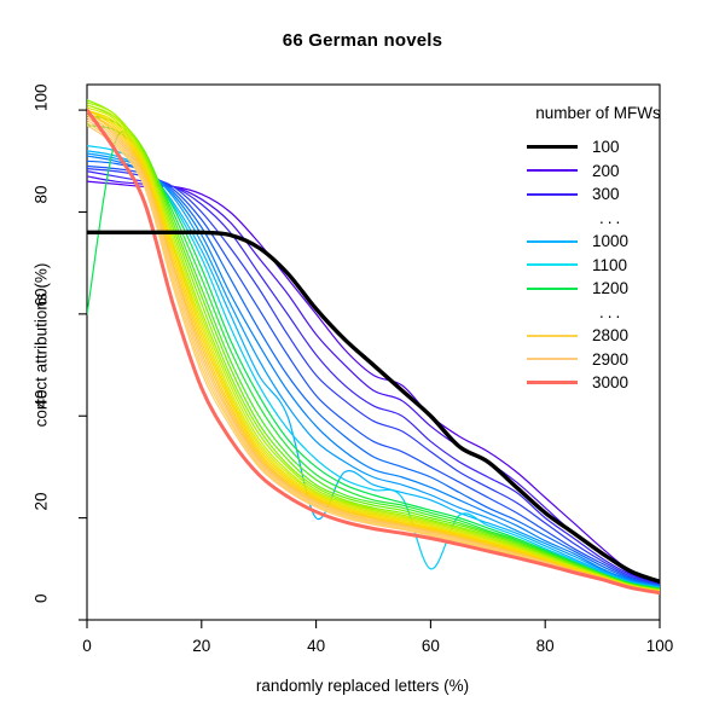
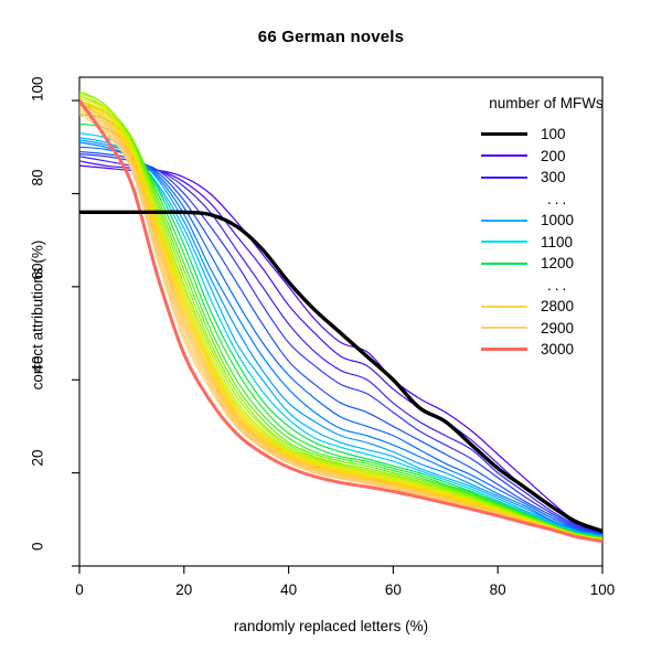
1200/0: 60 -> 100
1000/40: 20 -> 30
1100/60: 10 -> 20
